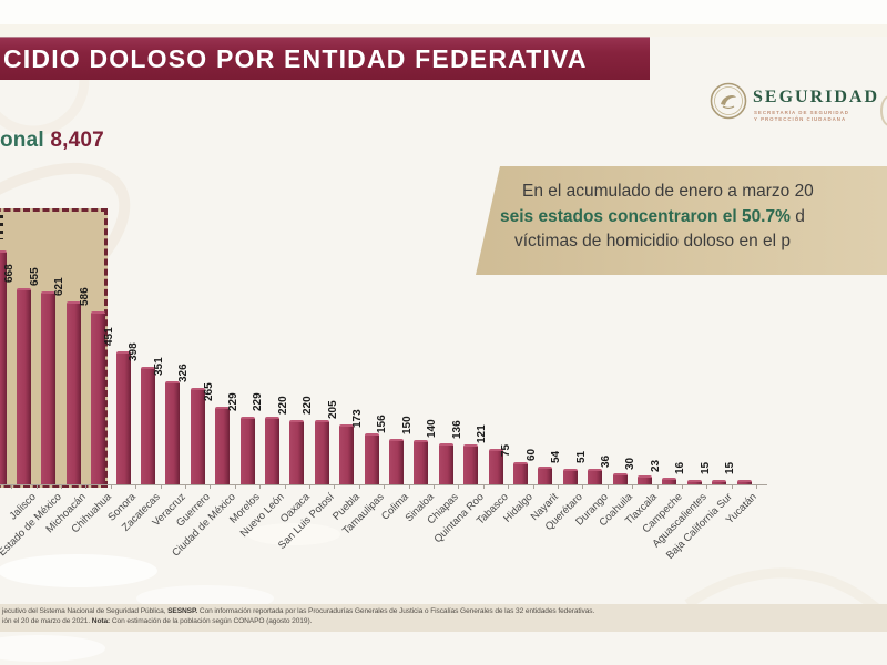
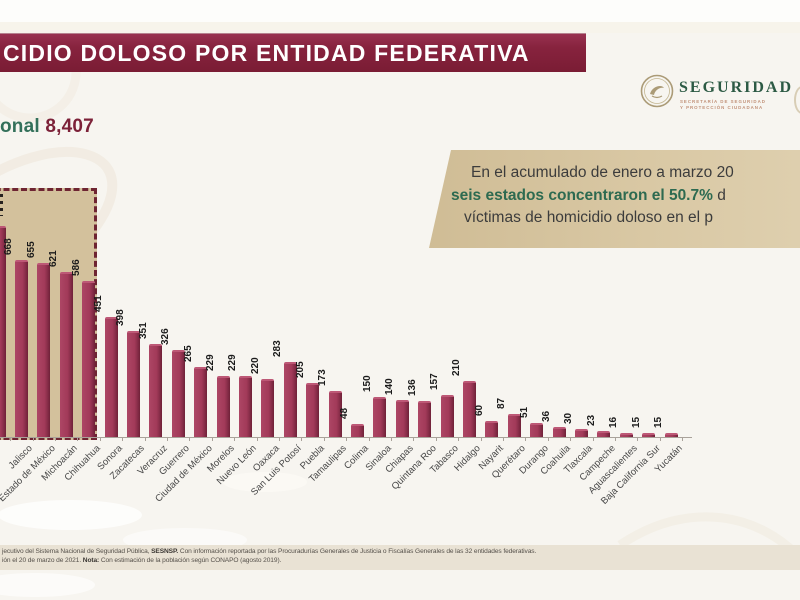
San Luis Potosí: 220 -> 283
Colima: 156 -> 48
Tabasco: 121 -> 157
Hidalgo: 75 -> 210
Querétaro: 54 -> 87
